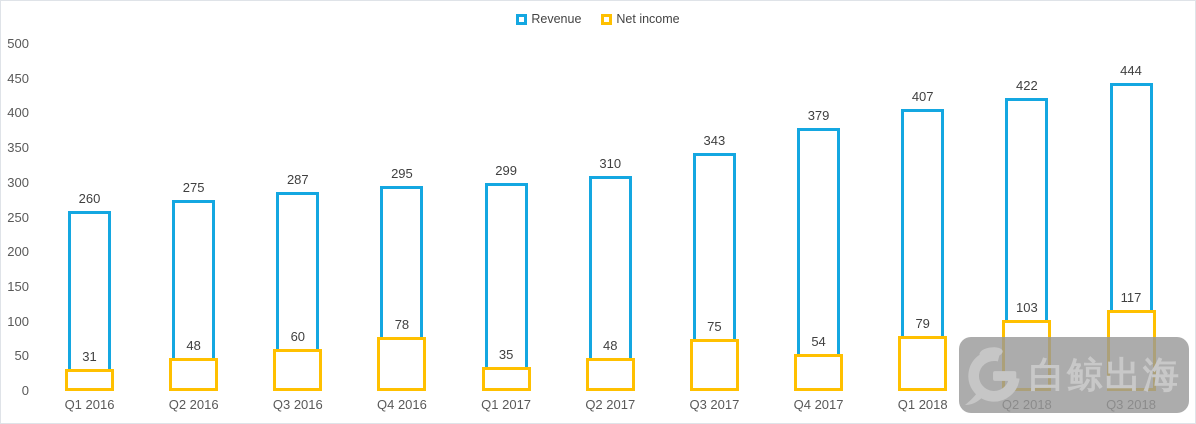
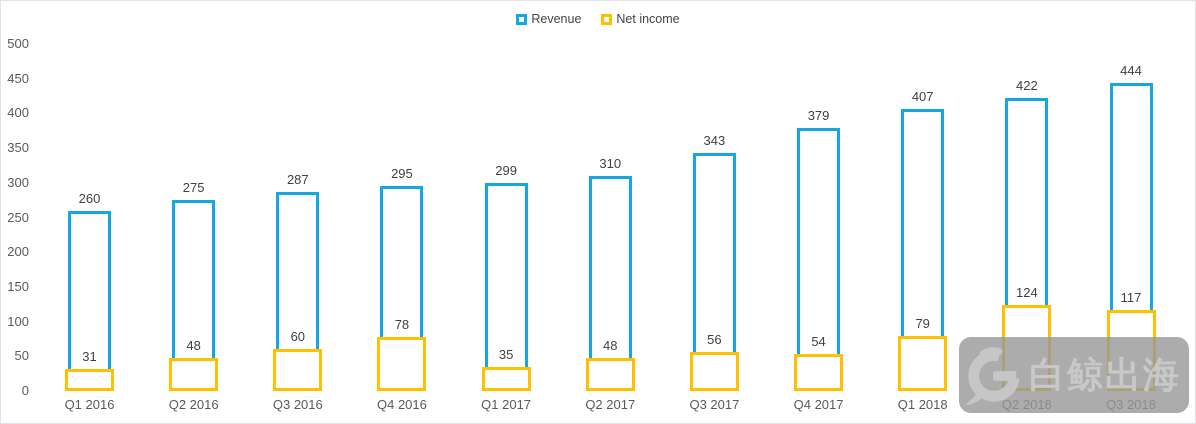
Net income/Q3 2017: 75 -> 56
Net income/Q2 2018: 103 -> 124
